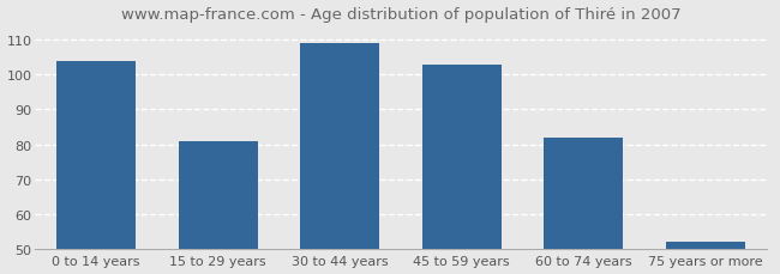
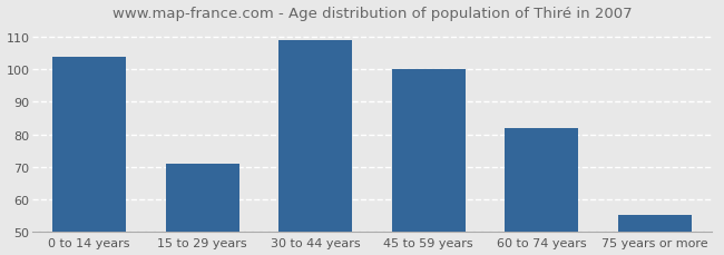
15 to 29 years: 81 -> 71
45 to 59 years: 103 -> 100
75 years or more: 52 -> 55
